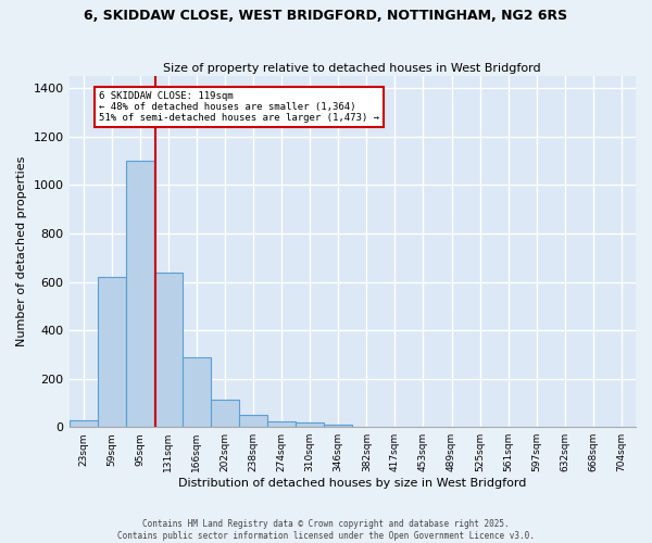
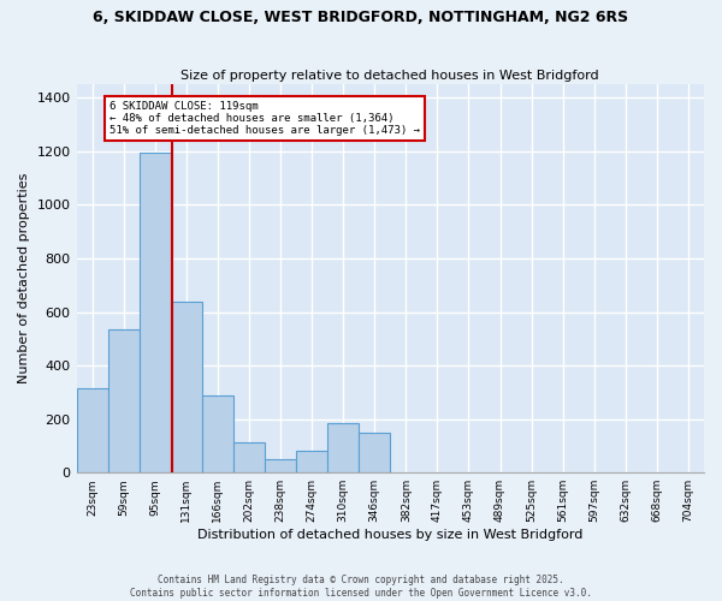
23sqm: 30 -> 315
59sqm: 620 -> 535
95sqm: 1100 -> 1195
274sqm: 25 -> 80
310sqm: 20 -> 185
346sqm: 12 -> 150
